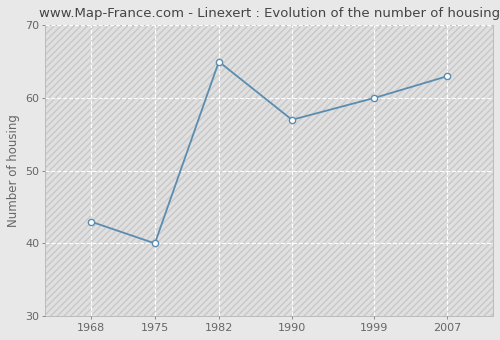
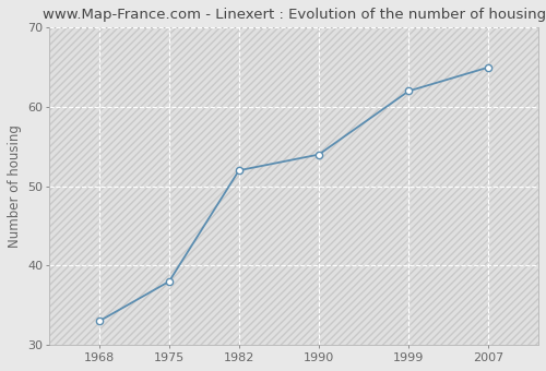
1968: 43 -> 33
1975: 40 -> 38
1982: 65 -> 52
1990: 57 -> 54
1999: 60 -> 62
2007: 63 -> 65
